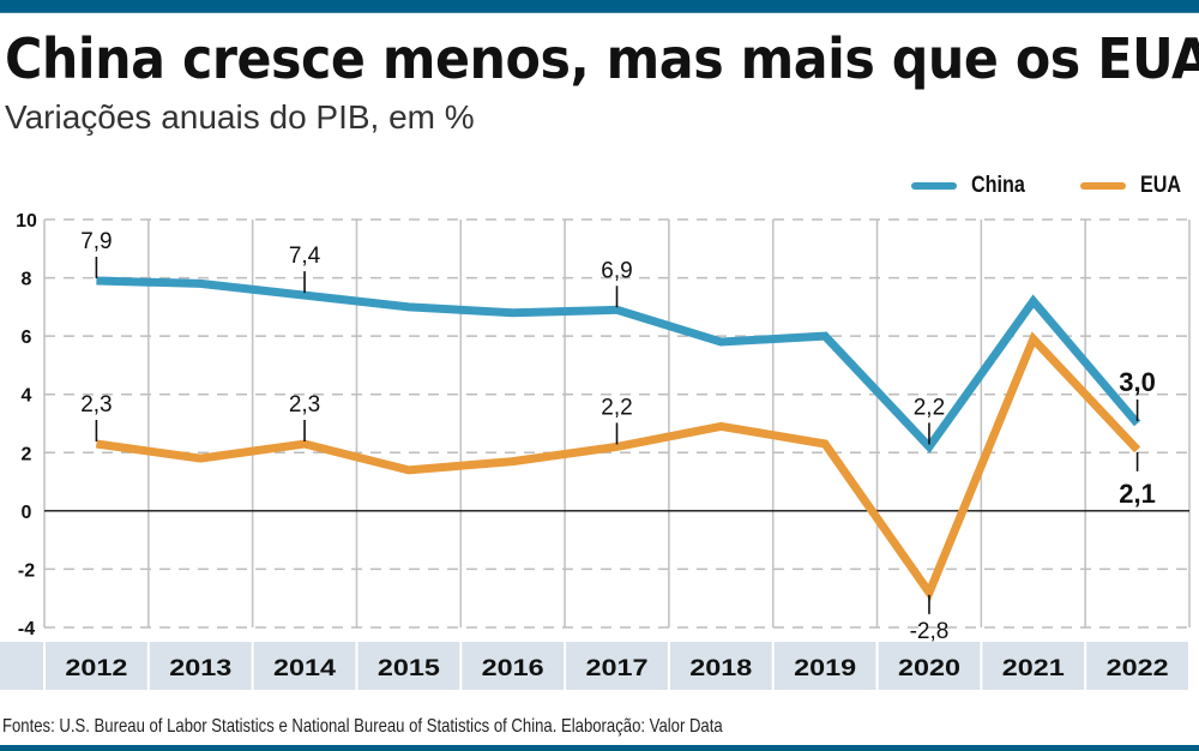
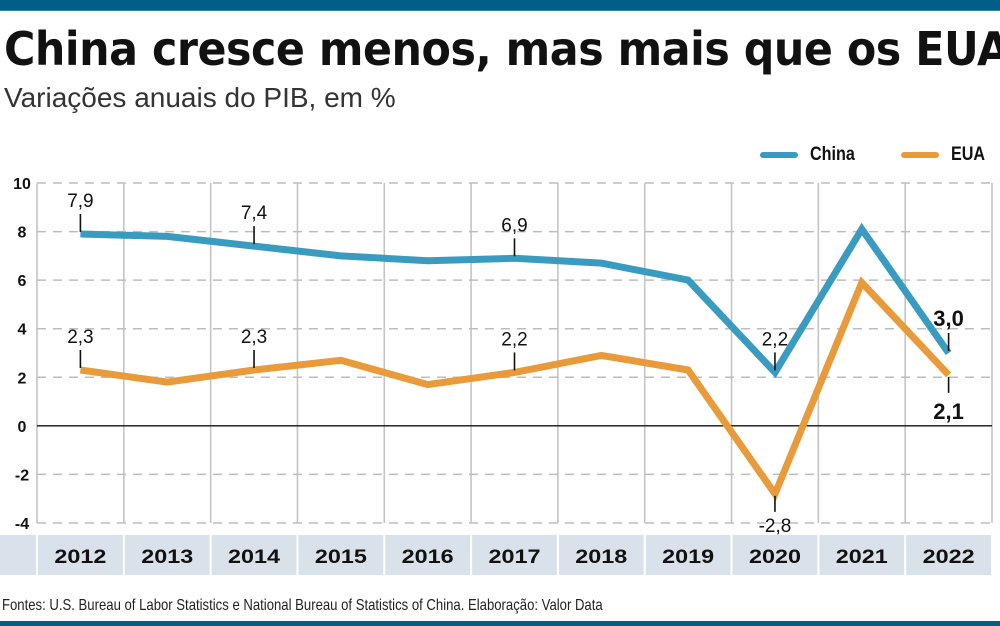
EUA/2015: 1.4 -> 2.7
China/2018: 5.8 -> 6.7
China/2021: 7.2 -> 8.1
